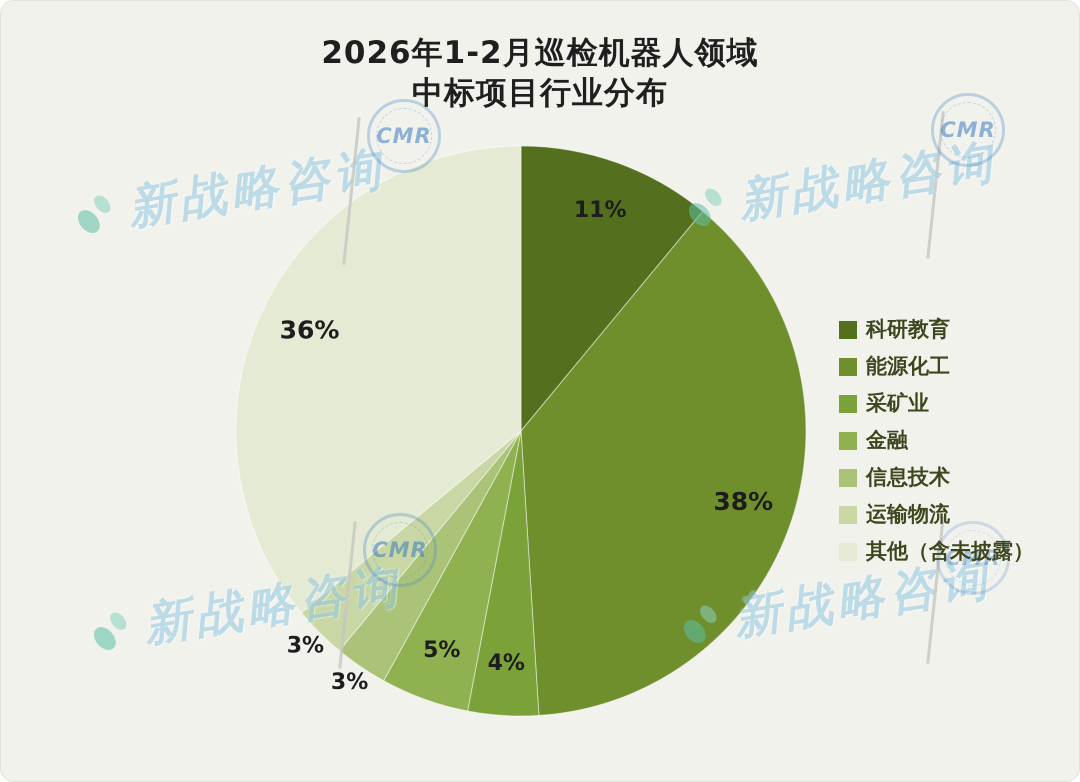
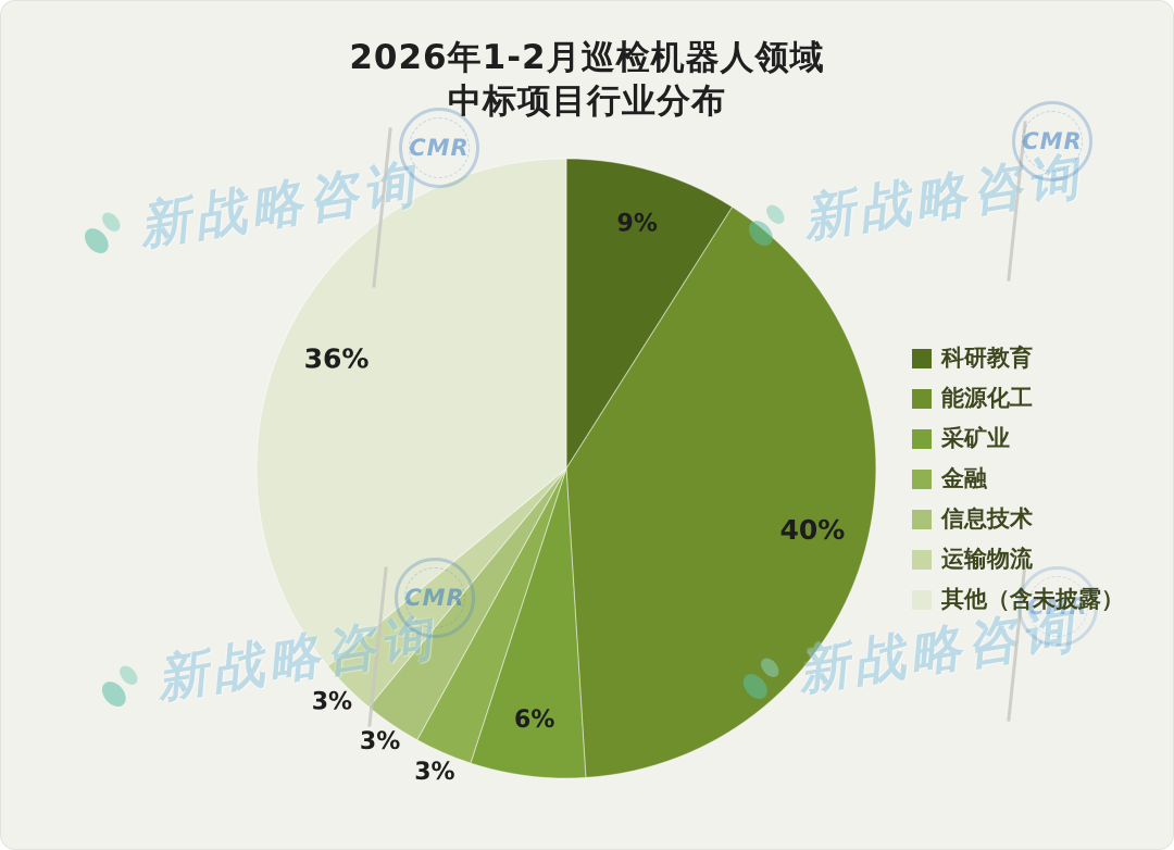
科研教育: 11% -> 9%
能源化工: 38% -> 40%
采矿业: 4% -> 6%
金融: 5% -> 3%
